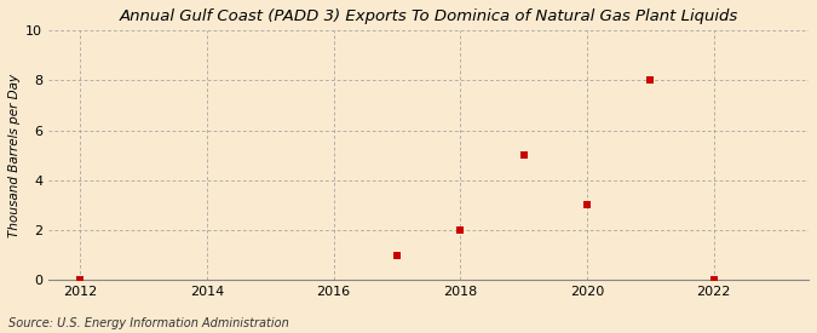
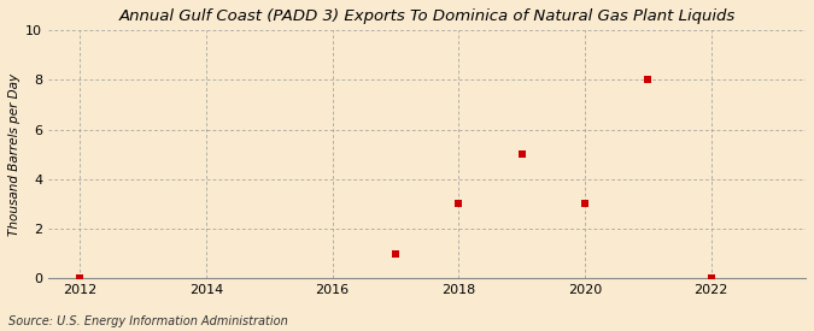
2018: 2 -> 3
